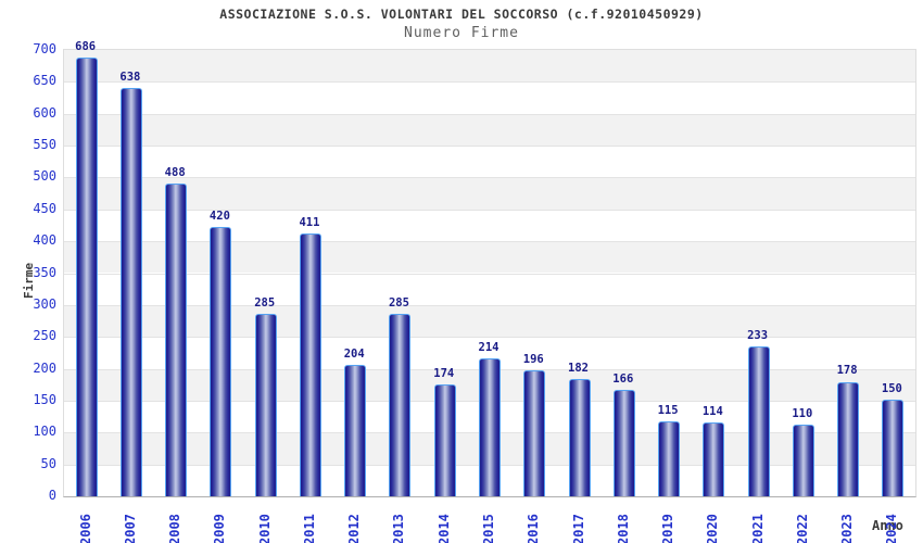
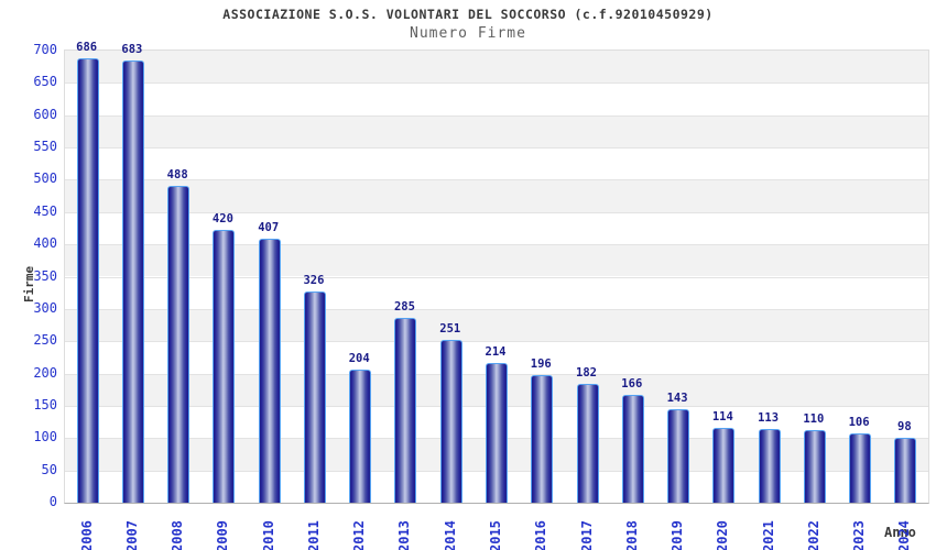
2007: 638 -> 683
2010: 285 -> 407
2011: 411 -> 326
2014: 174 -> 251
2019: 115 -> 143
2021: 233 -> 113
2023: 178 -> 106
2024: 150 -> 98
